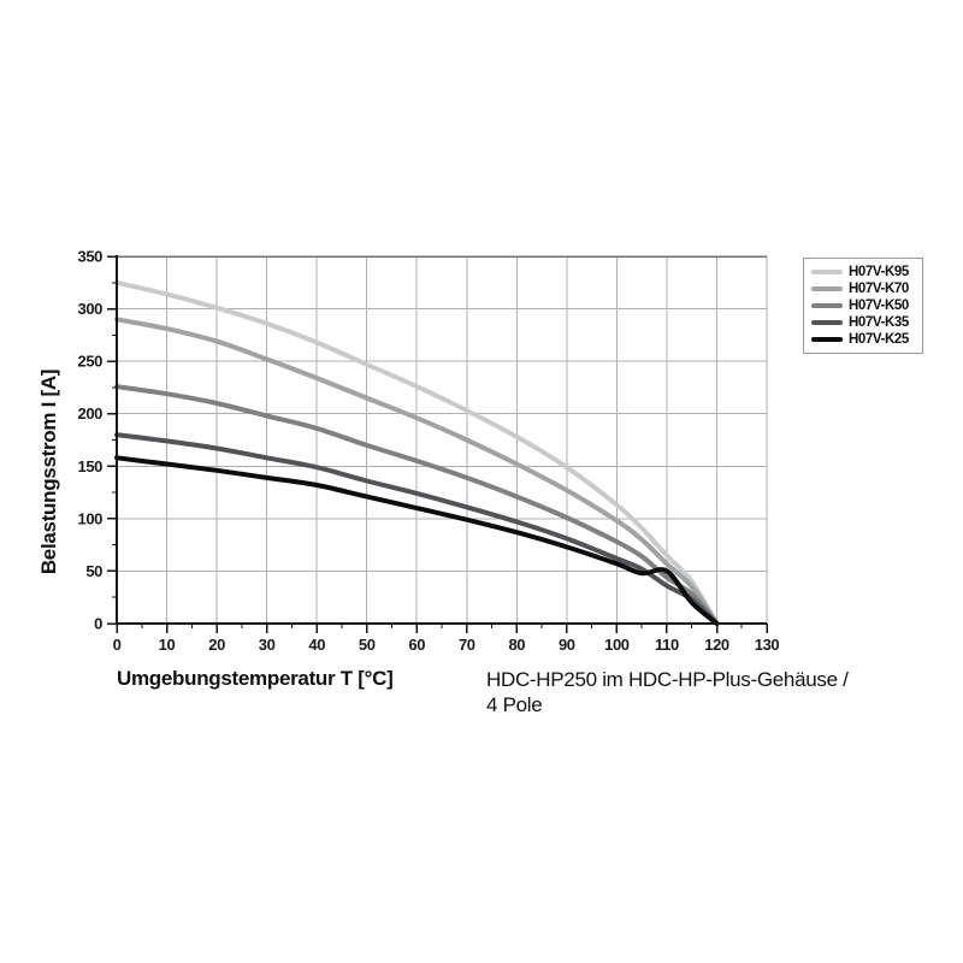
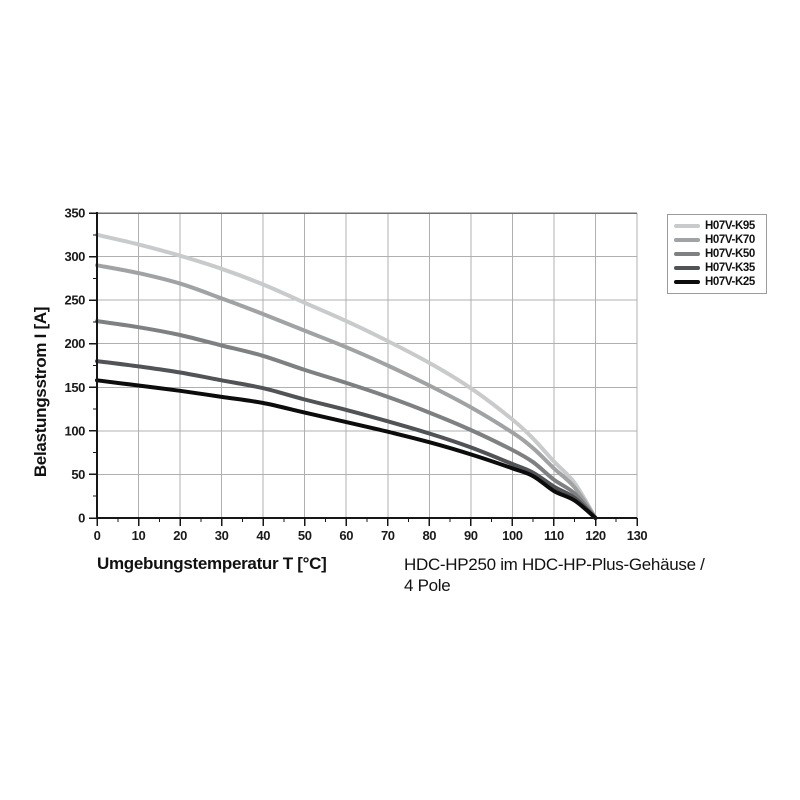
H07V-K25/110: 50 -> 30
